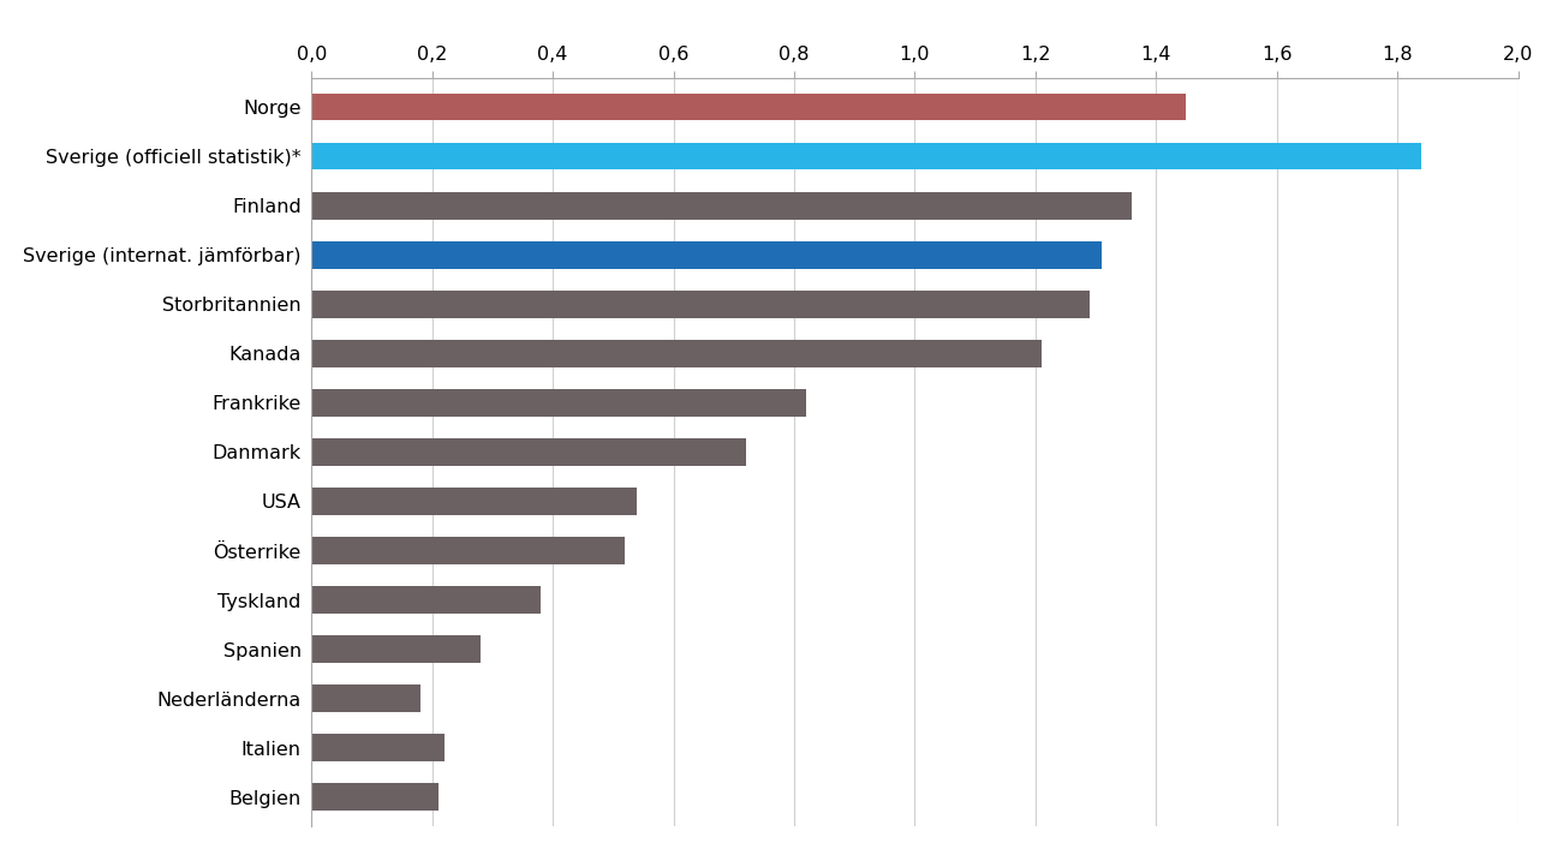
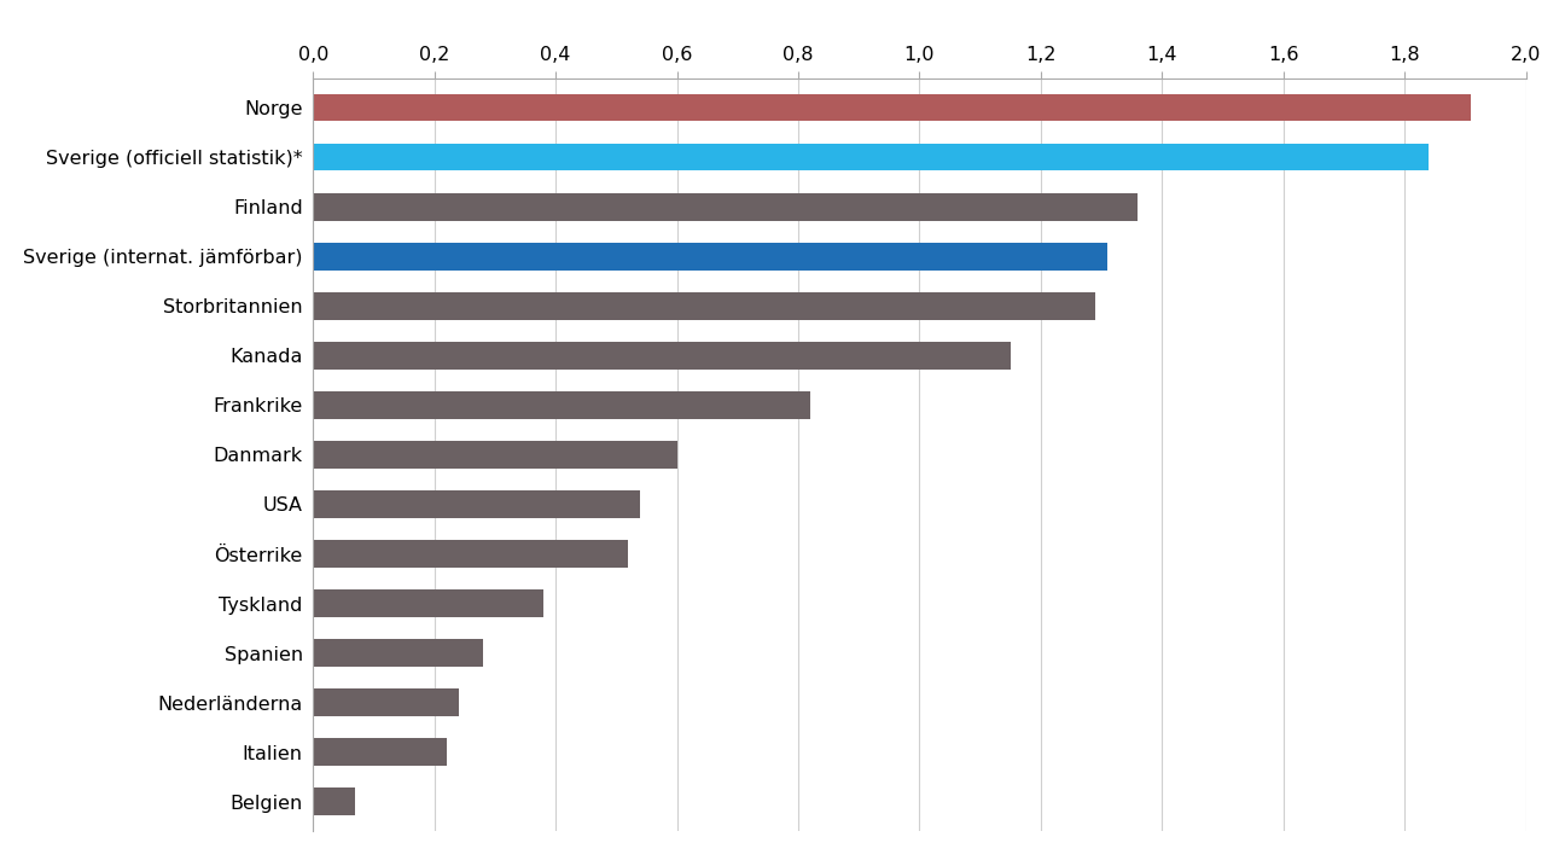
Norge: 1,45 -> 1,91
Kanada: 1,21 -> 1,15
Danmark: 0,72 -> 0,60
Nederländerna: 0,18 -> 0,24
Belgien: 0,21 -> 0,07
